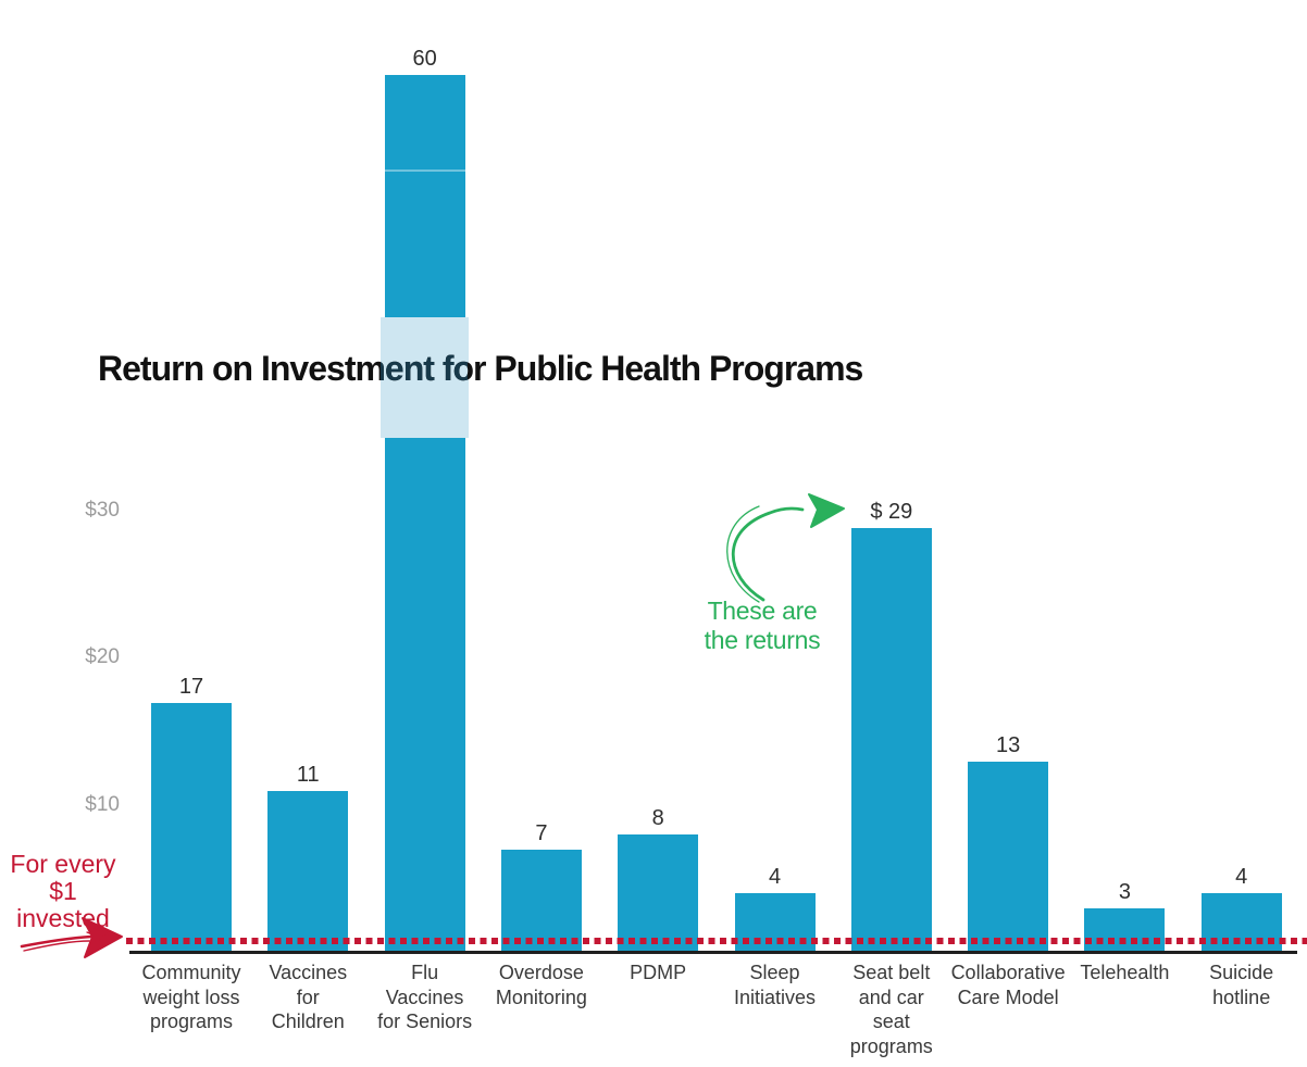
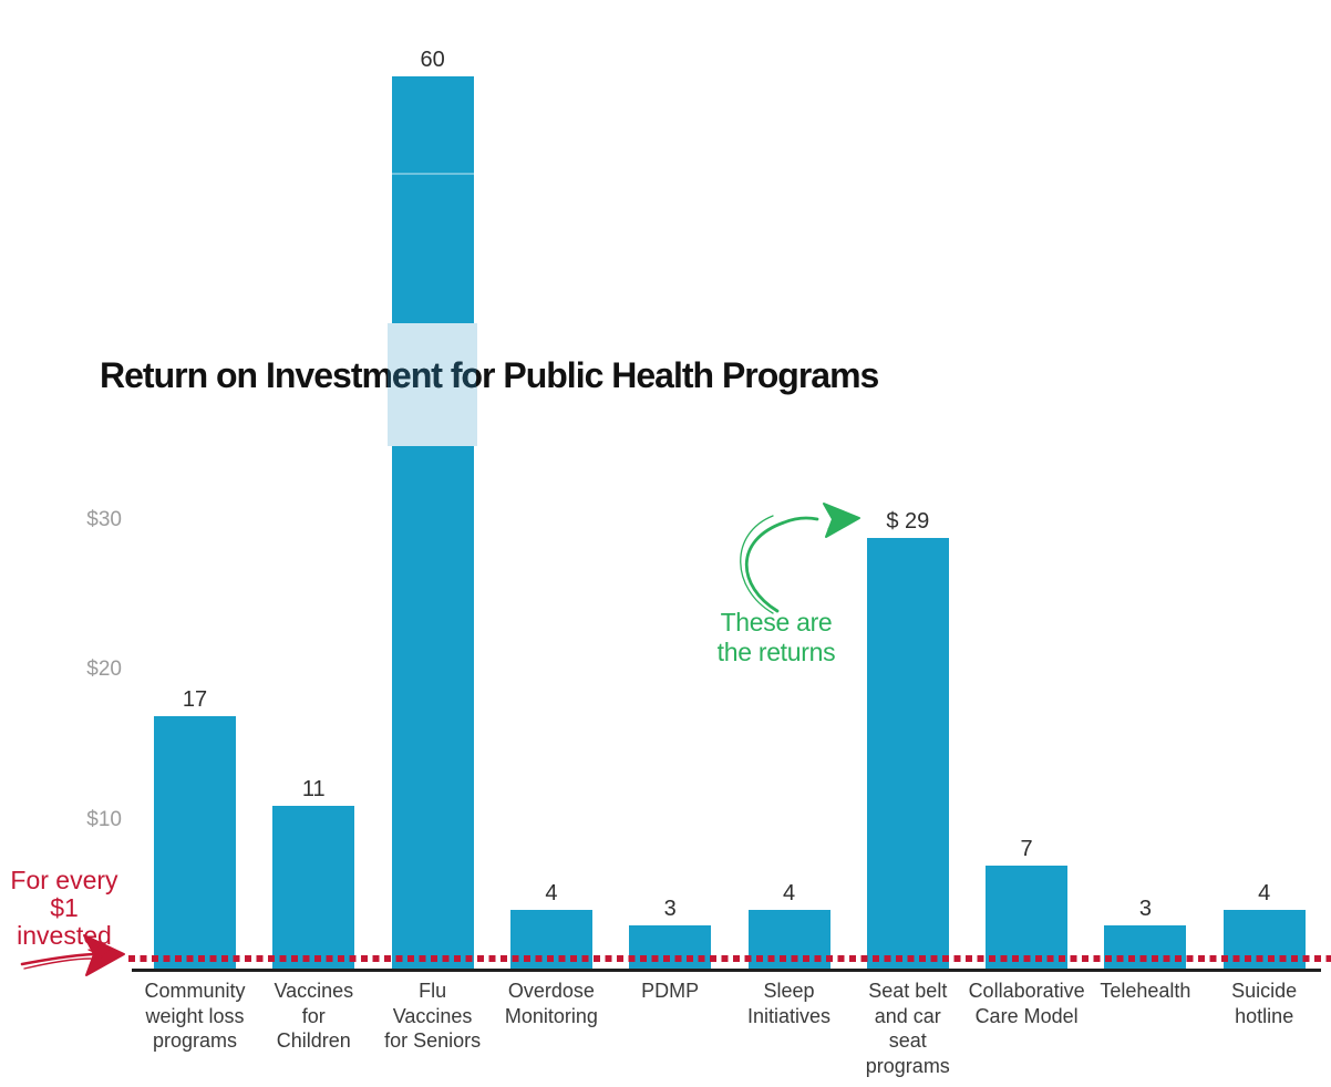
Overdose Monitoring: 7 -> 4
PDMP: 8 -> 3
Collaborative Care Model: 13 -> 7
